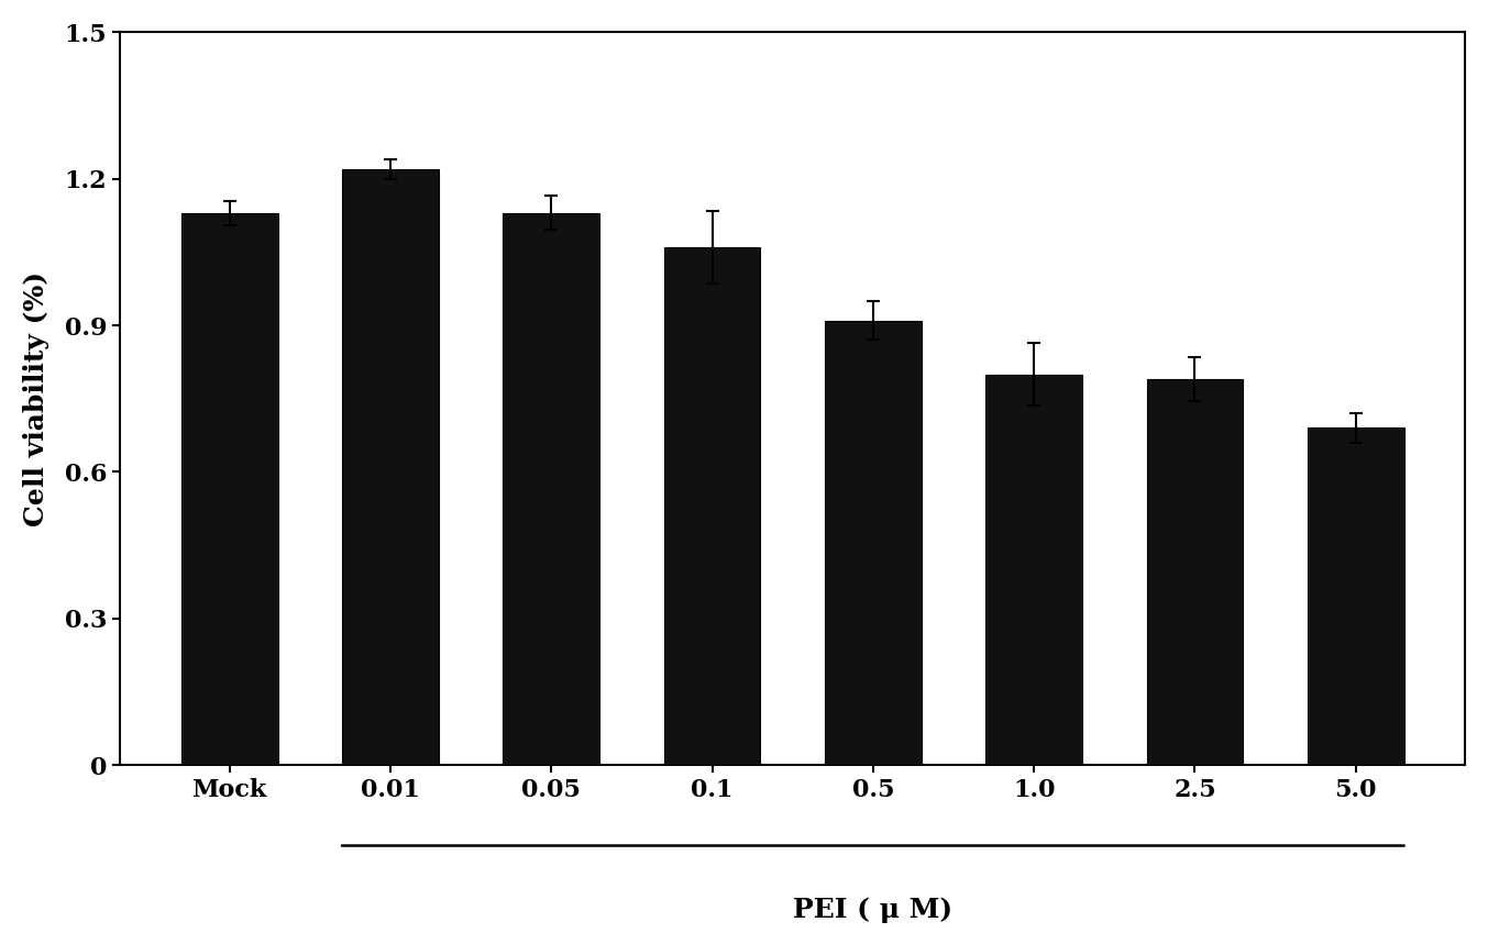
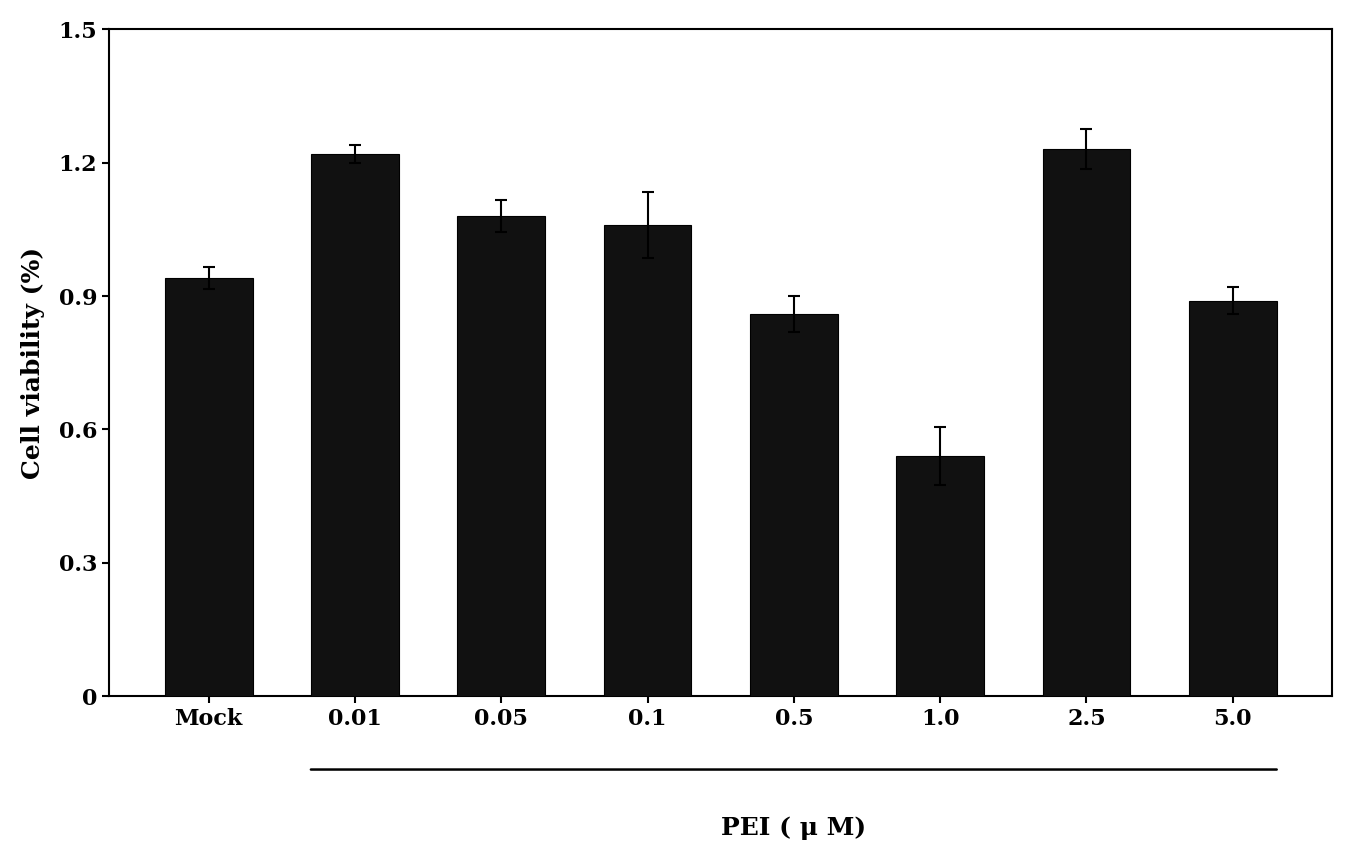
Mock: 1.13 -> 0.94
0.05: 1.13 -> 1.08
0.5: 0.91 -> 0.86
1.0: 0.80 -> 0.54
2.5: 0.79 -> 1.23
5.0: 0.69 -> 0.89
